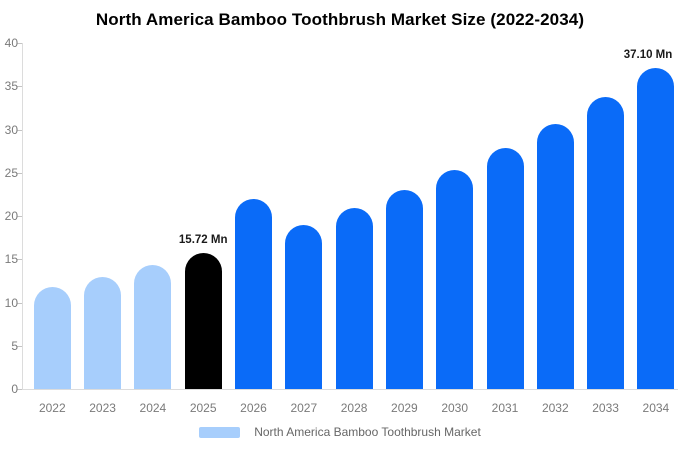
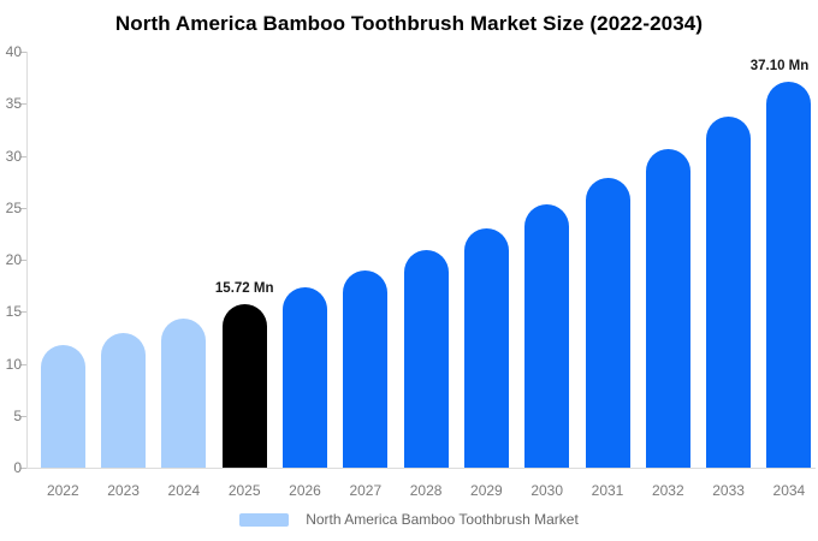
2026: 22 -> 17
